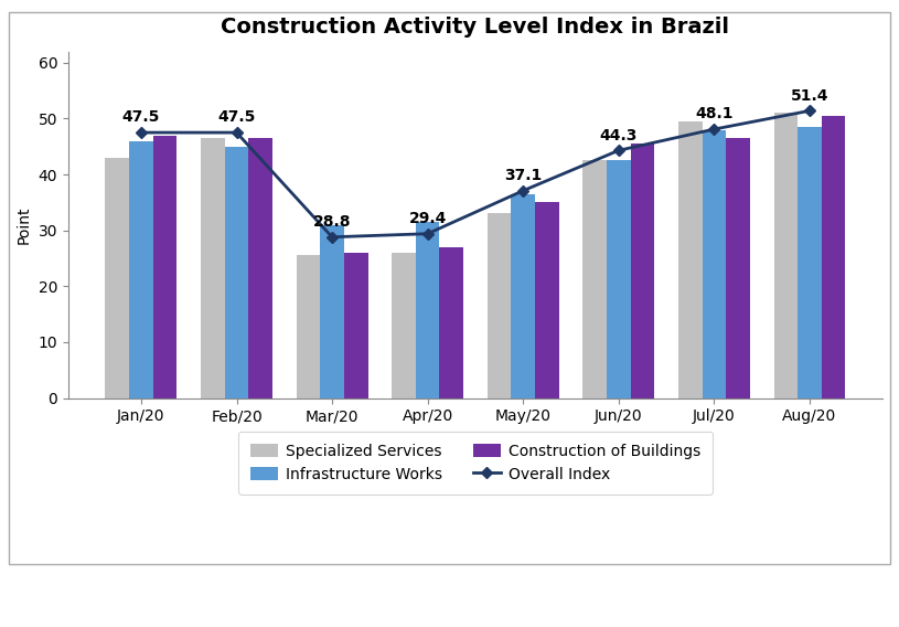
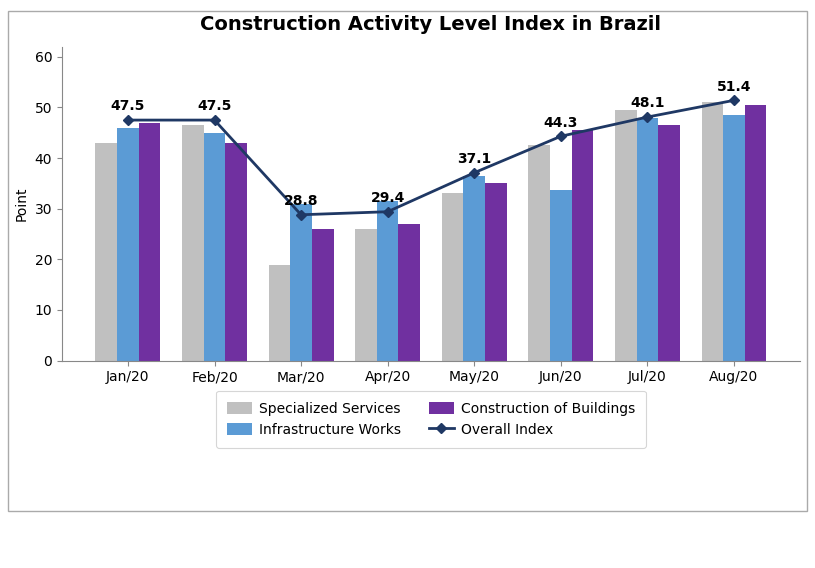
Construction of Buildings/Feb/20: 46.5 -> 43.0
Specialized Services/Mar/20: 25.5 -> 18.8
Infrastructure Works/Jun/20: 42.5 -> 33.6
